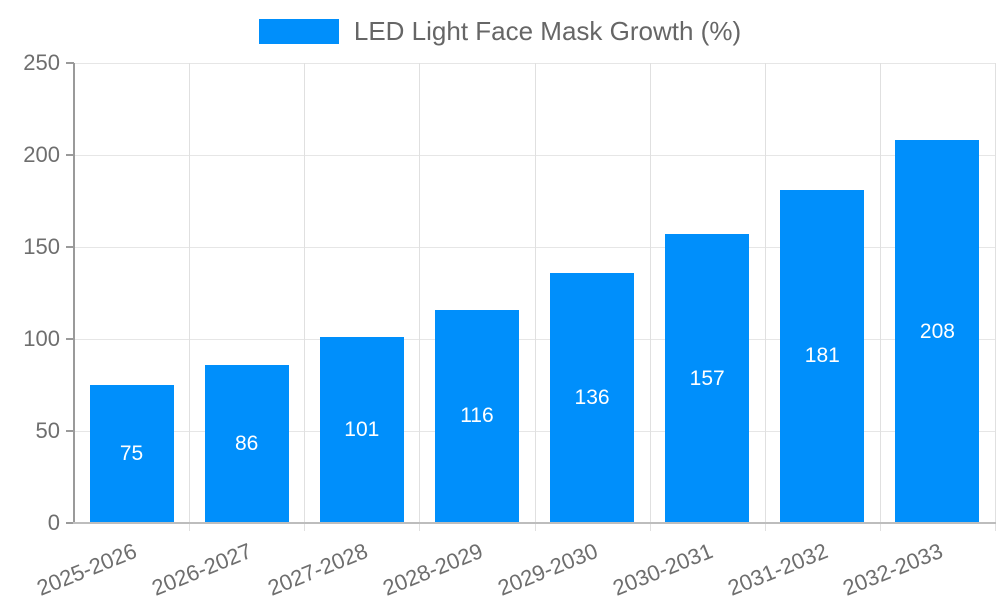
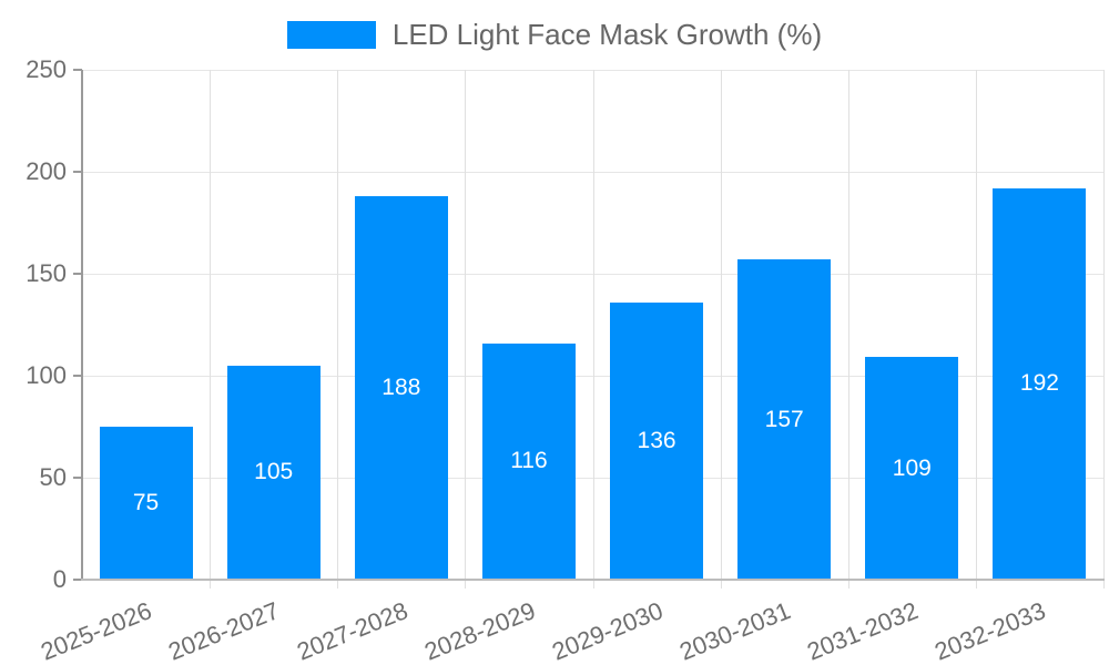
2026-2027: 86 -> 105
2027-2028: 101 -> 188
2031-2032: 181 -> 109
2032-2033: 208 -> 192
